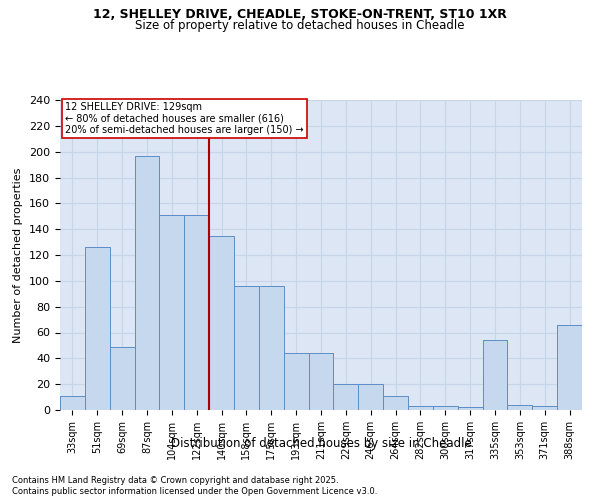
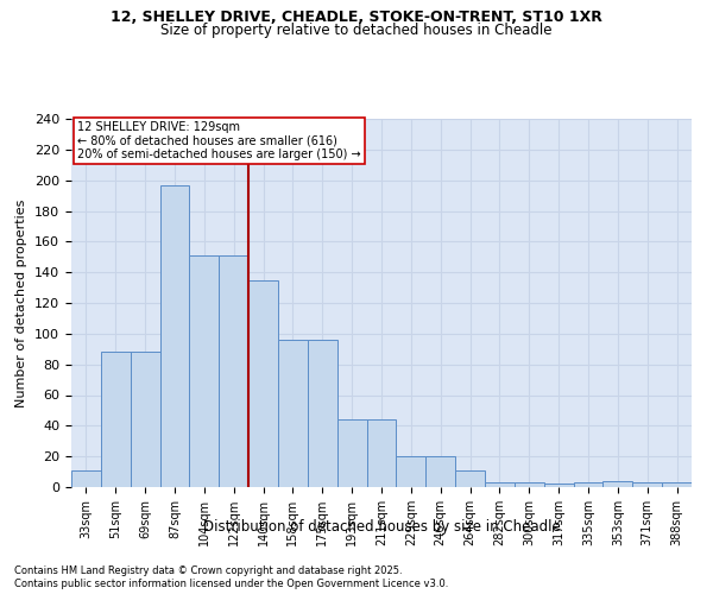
51sqm: 126 -> 88
69sqm: 49 -> 88
335sqm: 54 -> 3
388sqm: 66 -> 3
